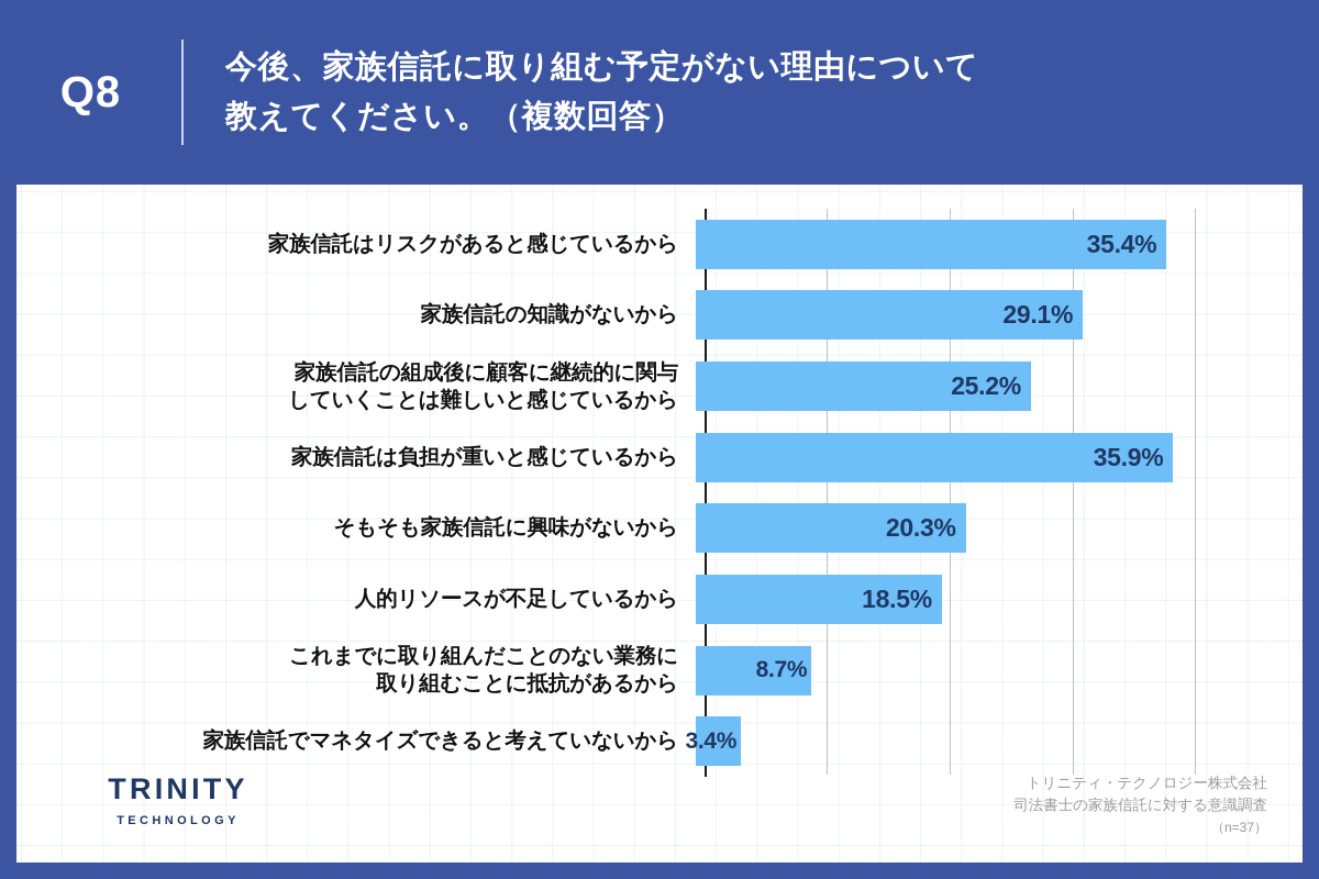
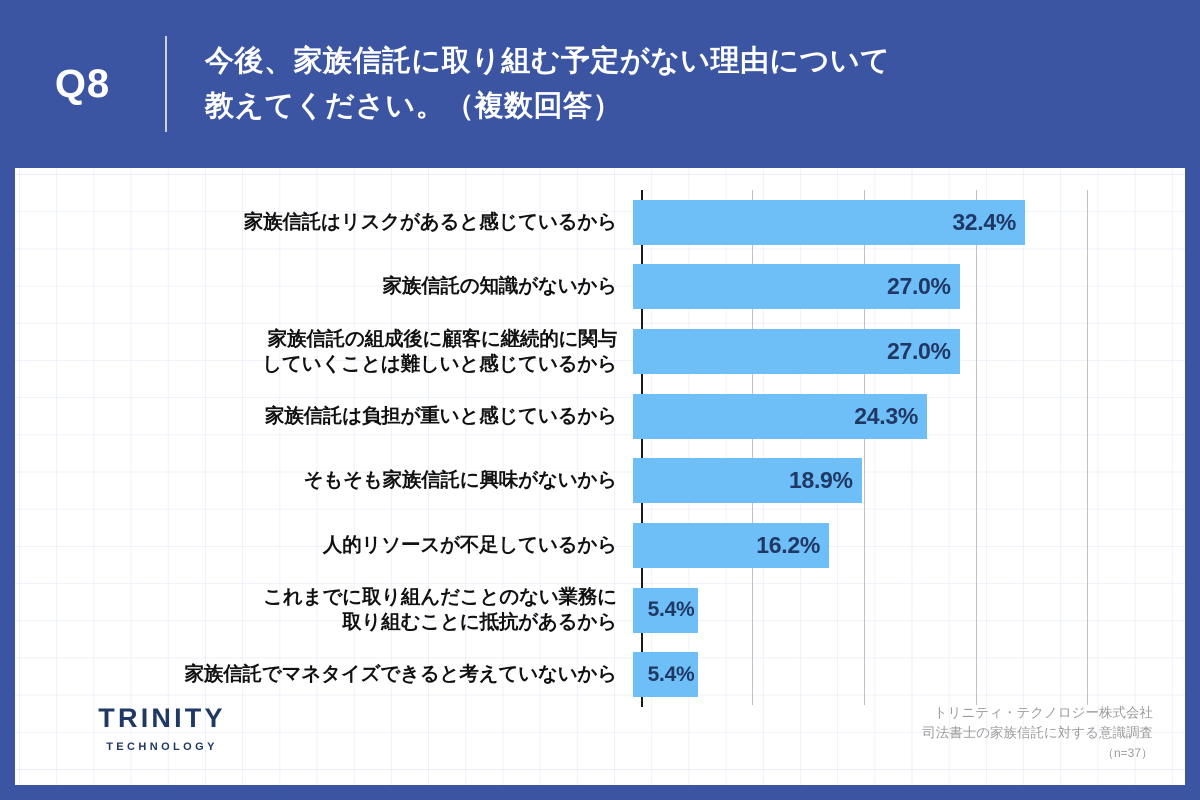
家族信託はリスクがあると感じているから: 35.4% -> 32.4%
家族信託の知識がないから: 29.1% -> 27.0%
家族信託の組成後に顧客に継続的に関与 していくことは難しいと感じているから: 25.2% -> 27.0%
家族信託は負担が重いと感じているから: 35.9% -> 24.3%
そもそも家族信託に興味がないから: 20.3% -> 18.9%
人的リソースが不足しているから: 18.5% -> 16.2%
これまでに取り組んだことのない業務に 取り組むことに抵抗があるから: 8.7% -> 5.4%
家族信託でマネタイズできると考えていないから: 3.4% -> 5.4%
